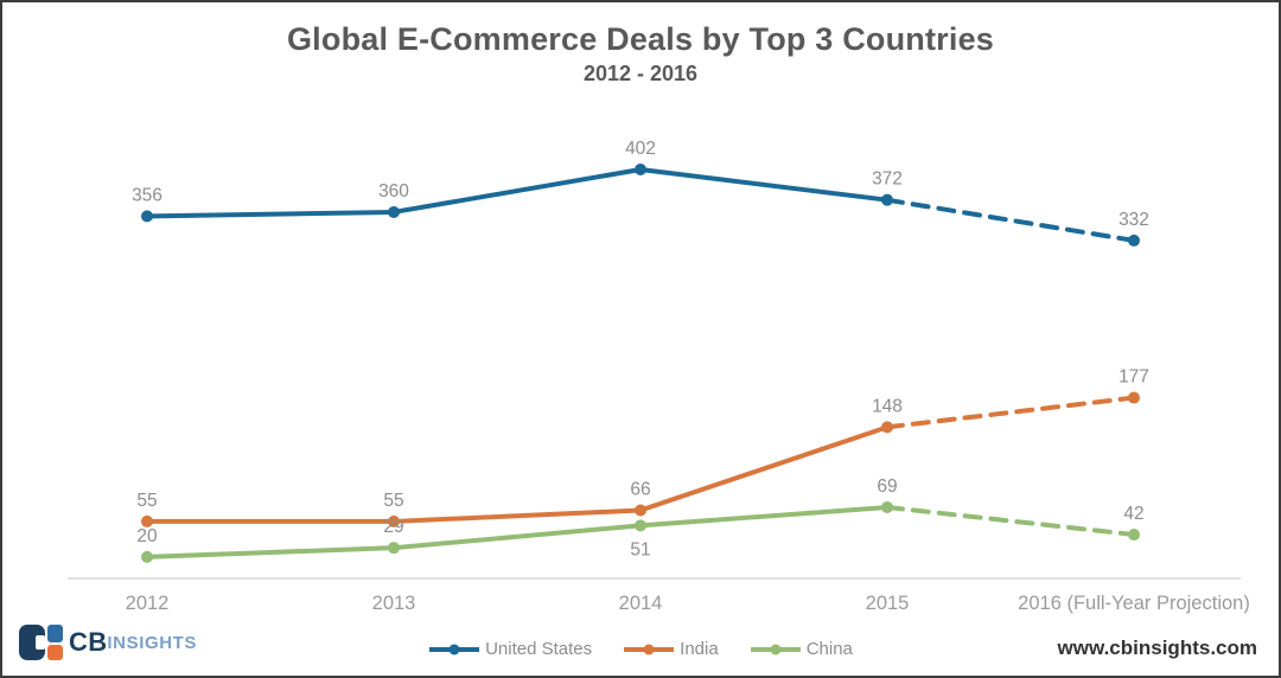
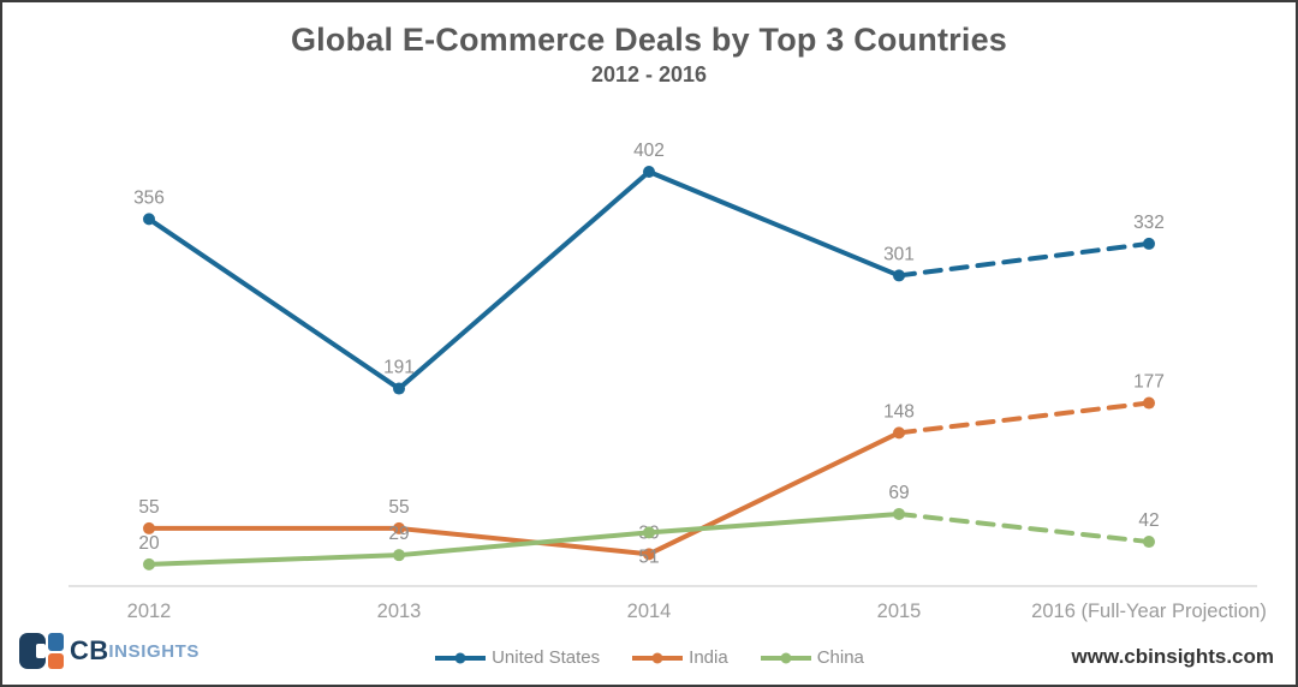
United States/2013: 360 -> 191
India/2014: 66 -> 30
United States/2015: 372 -> 301
